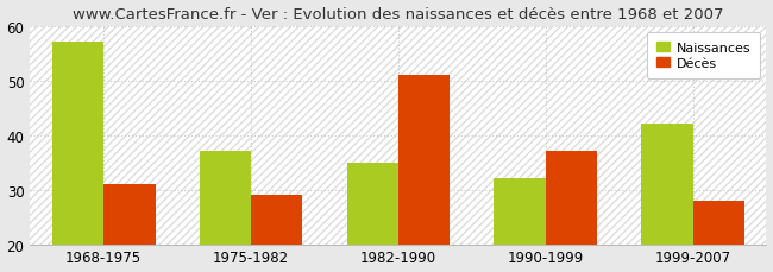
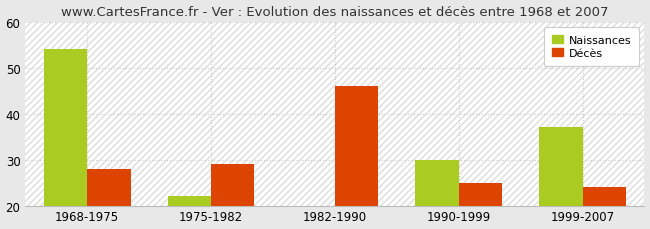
Naissances/1968-1975: 57 -> 54
Décès/1968-1975: 31 -> 28
Naissances/1975-1982: 37 -> 22
Naissances/1982-1990: 35 -> 20
Décès/1982-1990: 51 -> 46
Naissances/1990-1999: 32 -> 30
Décès/1990-1999: 37 -> 25
Naissances/1999-2007: 42 -> 37
Décès/1999-2007: 28 -> 24
